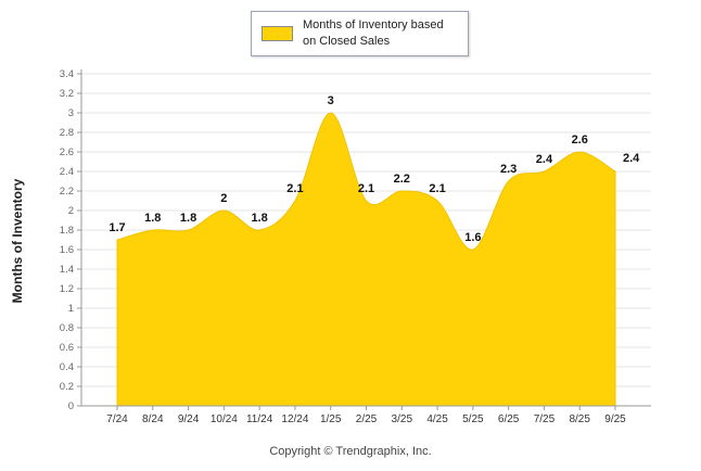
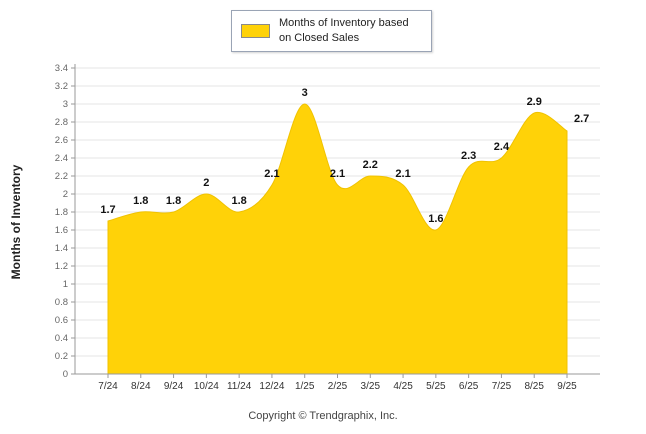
8/25: 2.6 -> 2.9
9/25: 2.4 -> 2.7
